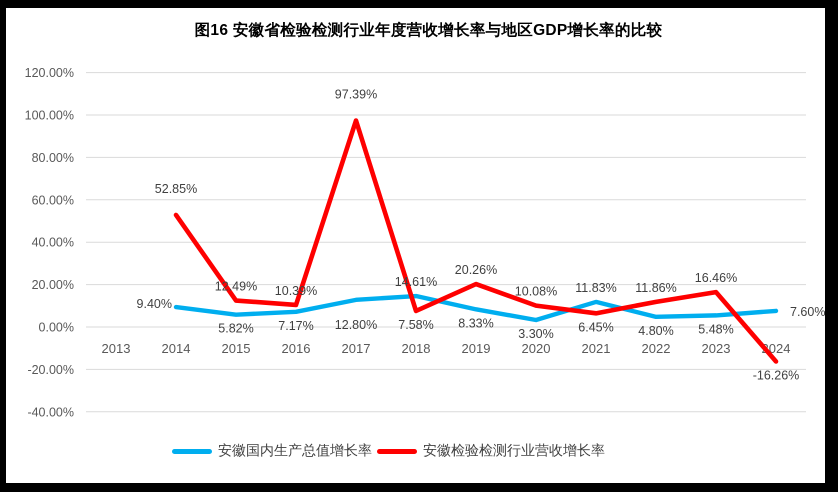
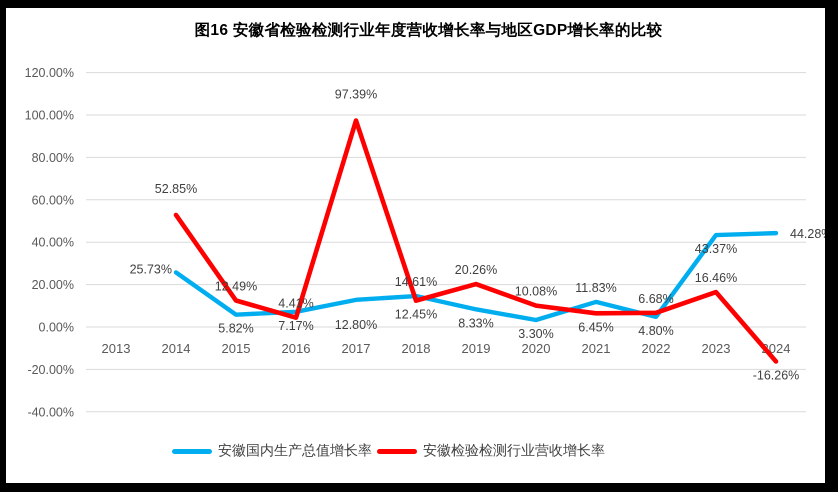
安徽国内生产总值增长率/2014: 9.40% -> 25.73%
安徽检验检测行业营收增长率/2016: 10.39% -> 4.41%
安徽检验检测行业营收增长率/2018: 7.58% -> 12.45%
安徽检验检测行业营收增长率/2022: 11.86% -> 6.68%
安徽国内生产总值增长率/2023: 5.48% -> 43.37%
安徽国内生产总值增长率/2024: 7.60% -> 44.28%
